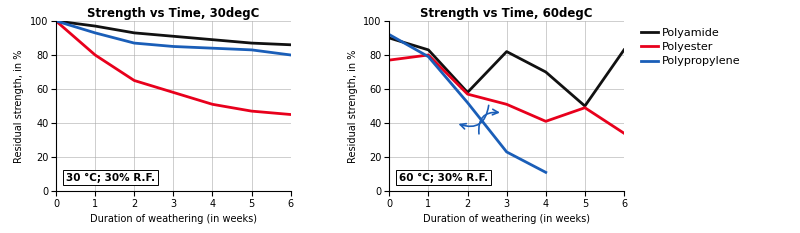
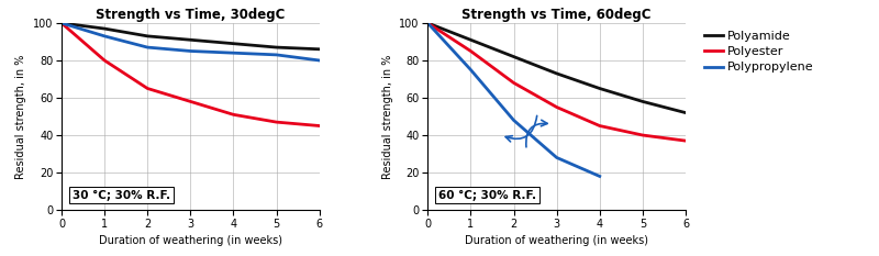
Strength vs Time, 60degC/Polyamide/0: 90 -> 100
Strength vs Time, 60degC/Polyester/0: 77 -> 100
Strength vs Time, 60degC/Polypropylene/0: 92 -> 100
Strength vs Time, 60degC/Polyamide/1: 83 -> 91
Strength vs Time, 60degC/Polyester/1: 80 -> 85
Strength vs Time, 60degC/Polypropylene/1: 79 -> 75
Strength vs Time, 60degC/Polyamide/2: 58 -> 82
Strength vs Time, 60degC/Polyester/2: 57 -> 68
Strength vs Time, 60degC/Polypropylene/2: 52 -> 48
Strength vs Time, 60degC/Polyamide/3: 82 -> 73
Strength vs Time, 60degC/Polyester/3: 51 -> 55
Strength vs Time, 60degC/Polypropylene/3: 23 -> 28
Strength vs Time, 60degC/Polyamide/4: 70 -> 65
Strength vs Time, 60degC/Polyester/4: 41 -> 45
Strength vs Time, 60degC/Polypropylene/4: 11 -> 18
Strength vs Time, 60degC/Polyamide/5: 50 -> 58
Strength vs Time, 60degC/Polyester/5: 49 -> 40
Strength vs Time, 60degC/Polyamide/6: 83 -> 52
Strength vs Time, 60degC/Polyester/6: 34 -> 37
